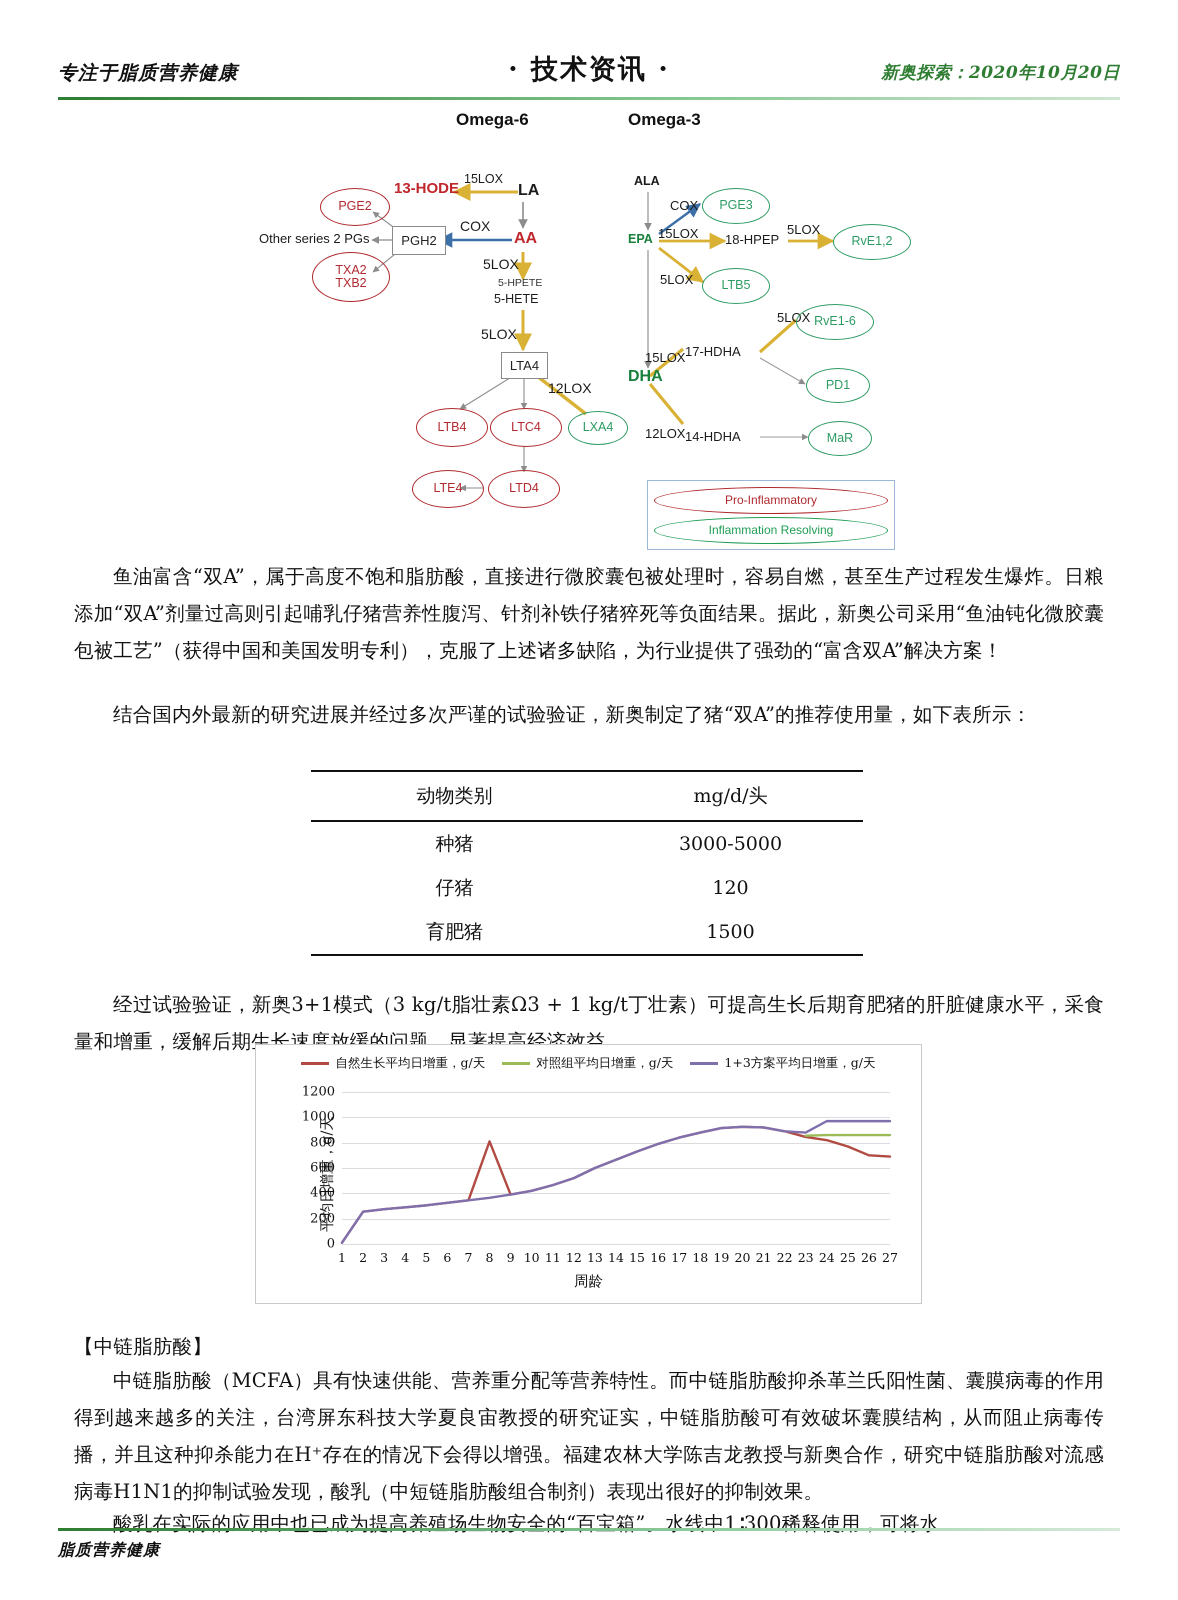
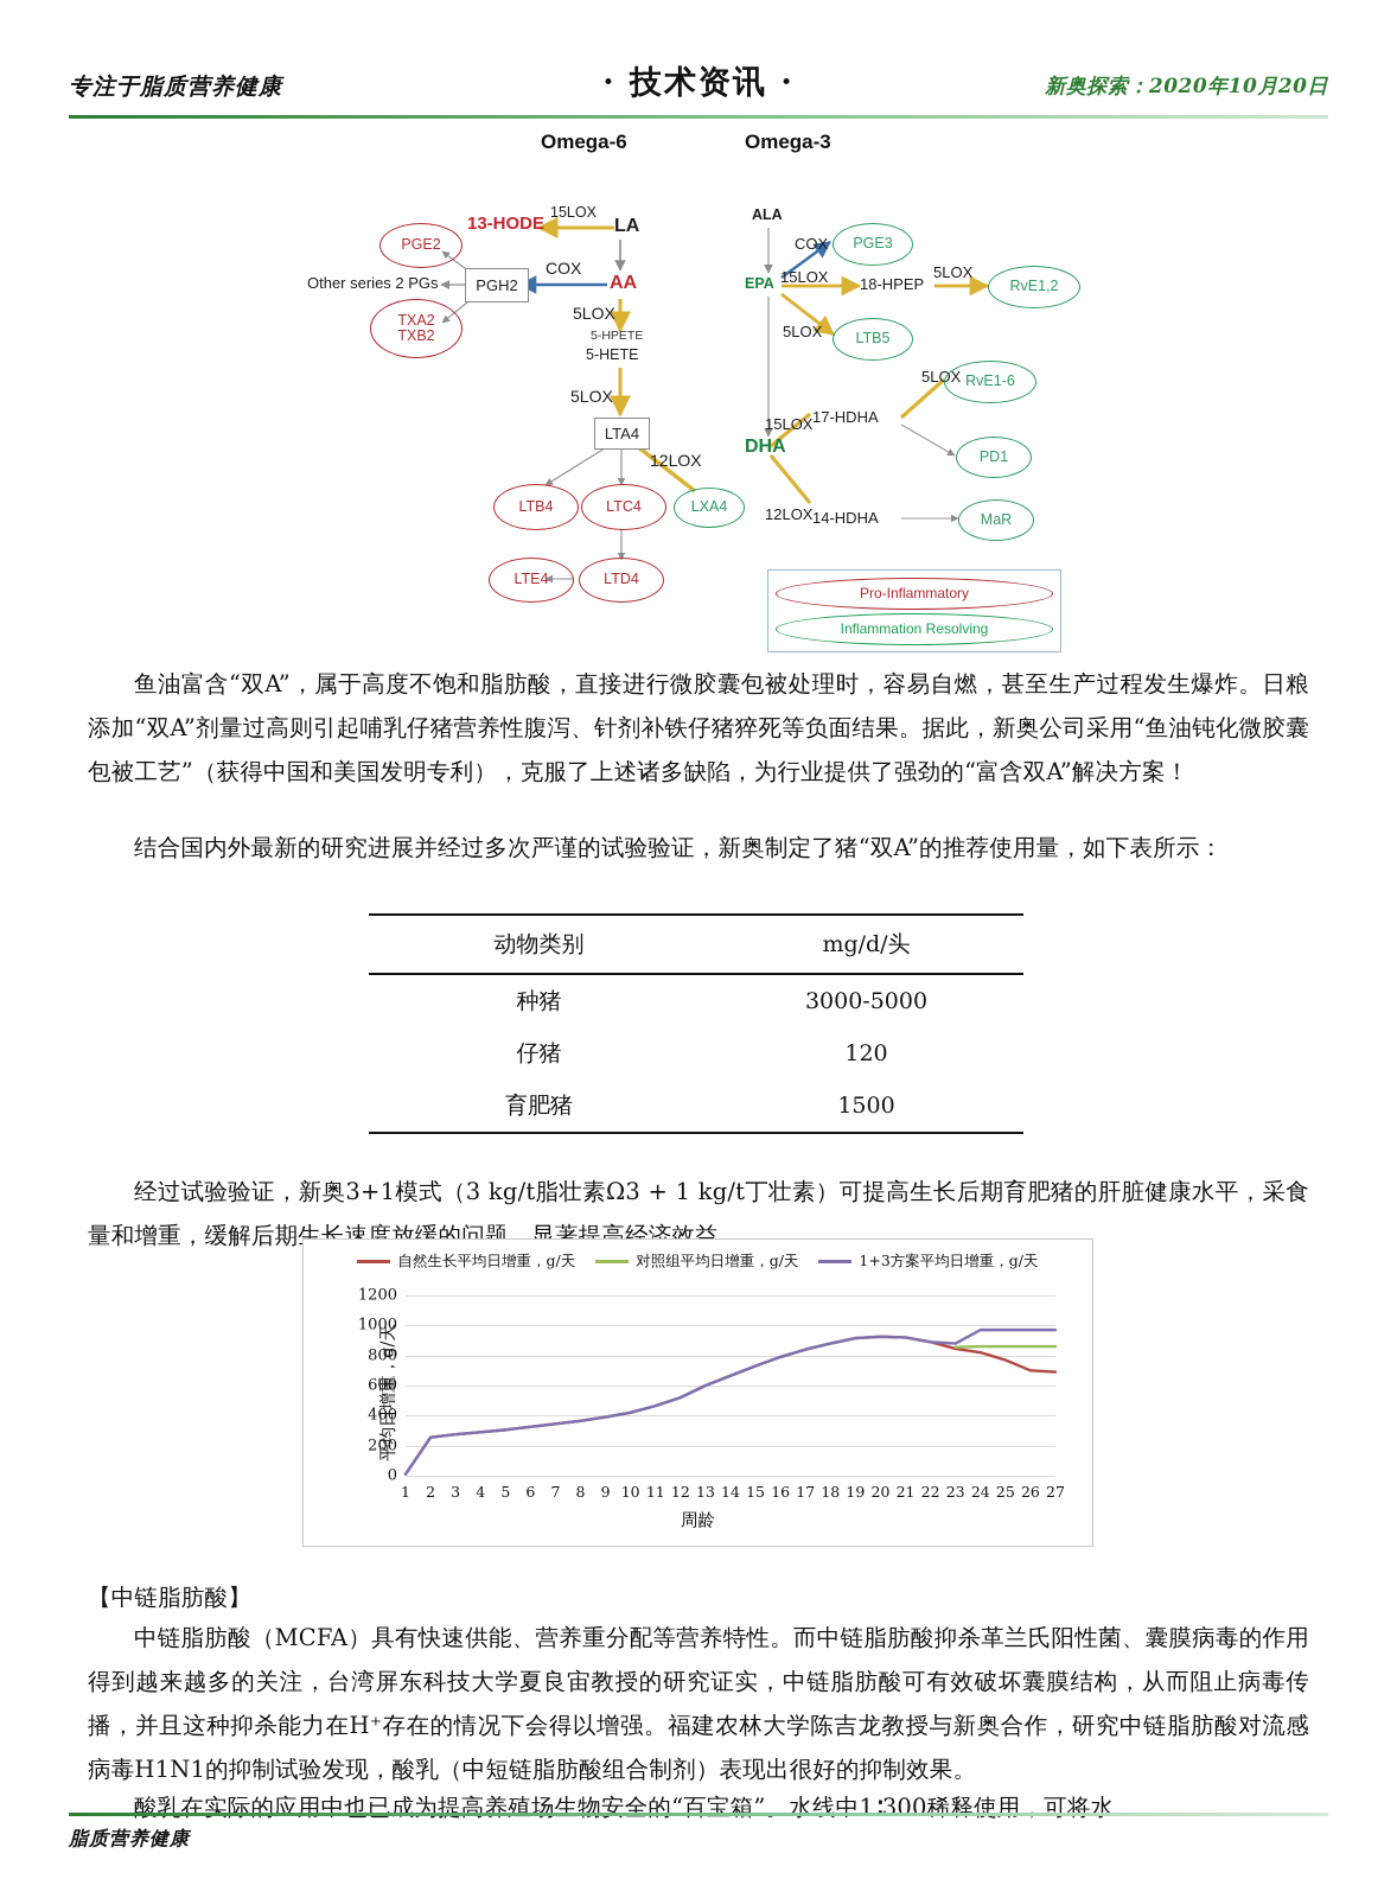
自然生长平均日增重，g/天/8: 810 -> 360
